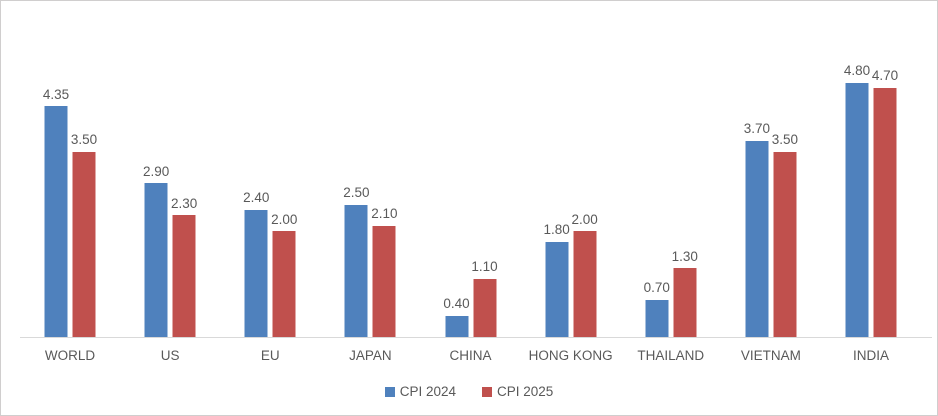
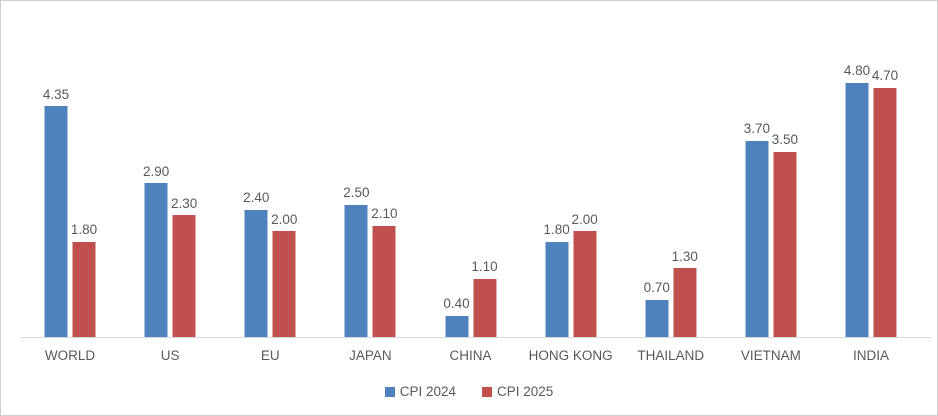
CPI 2025/WORLD: 3.50 -> 1.80
